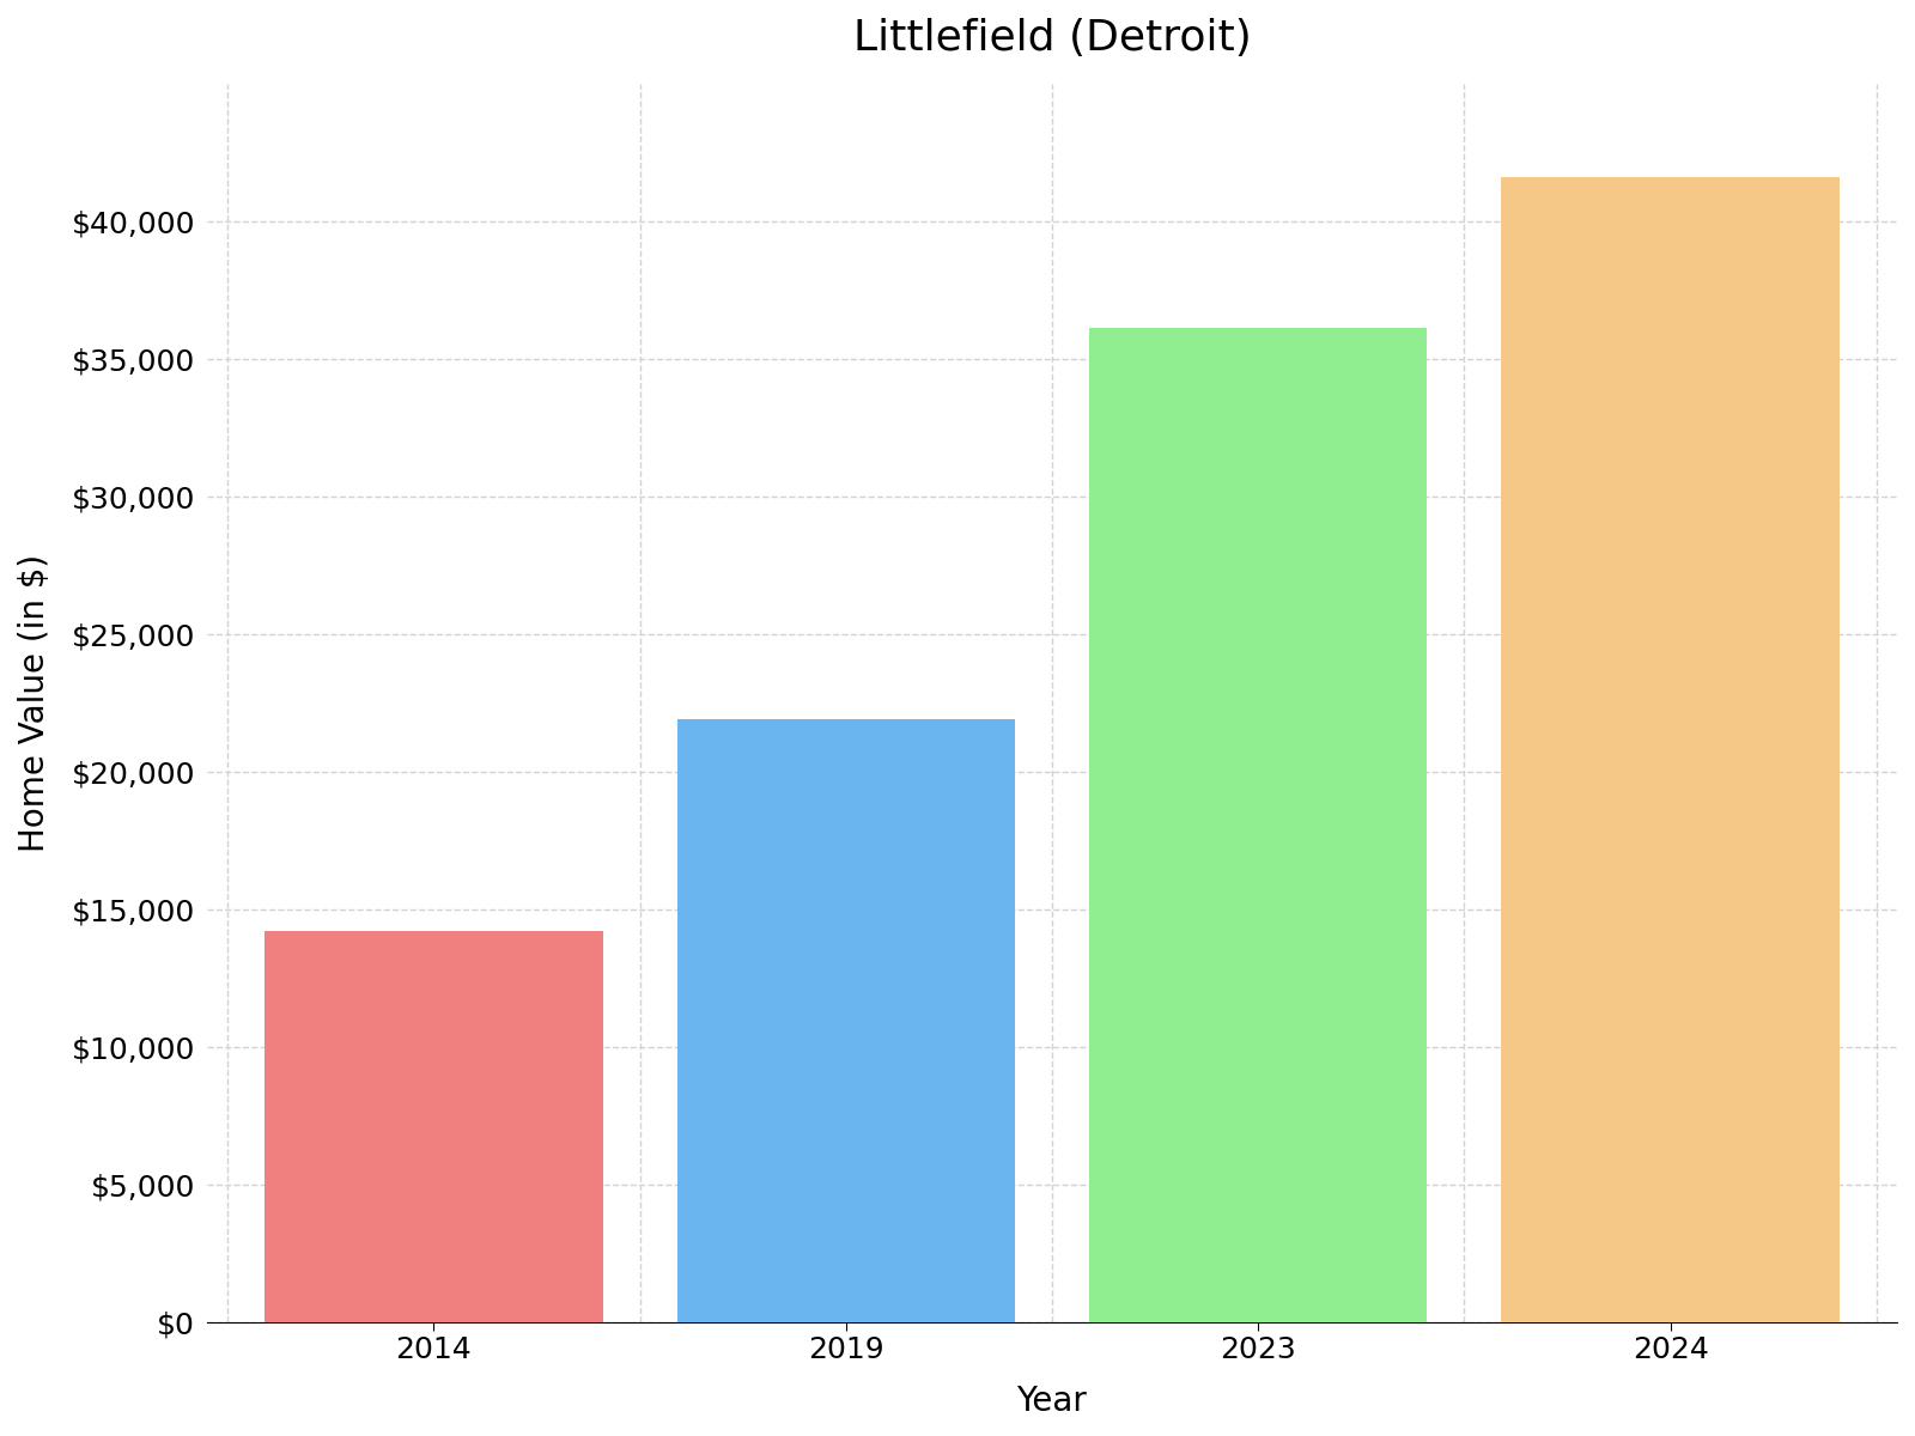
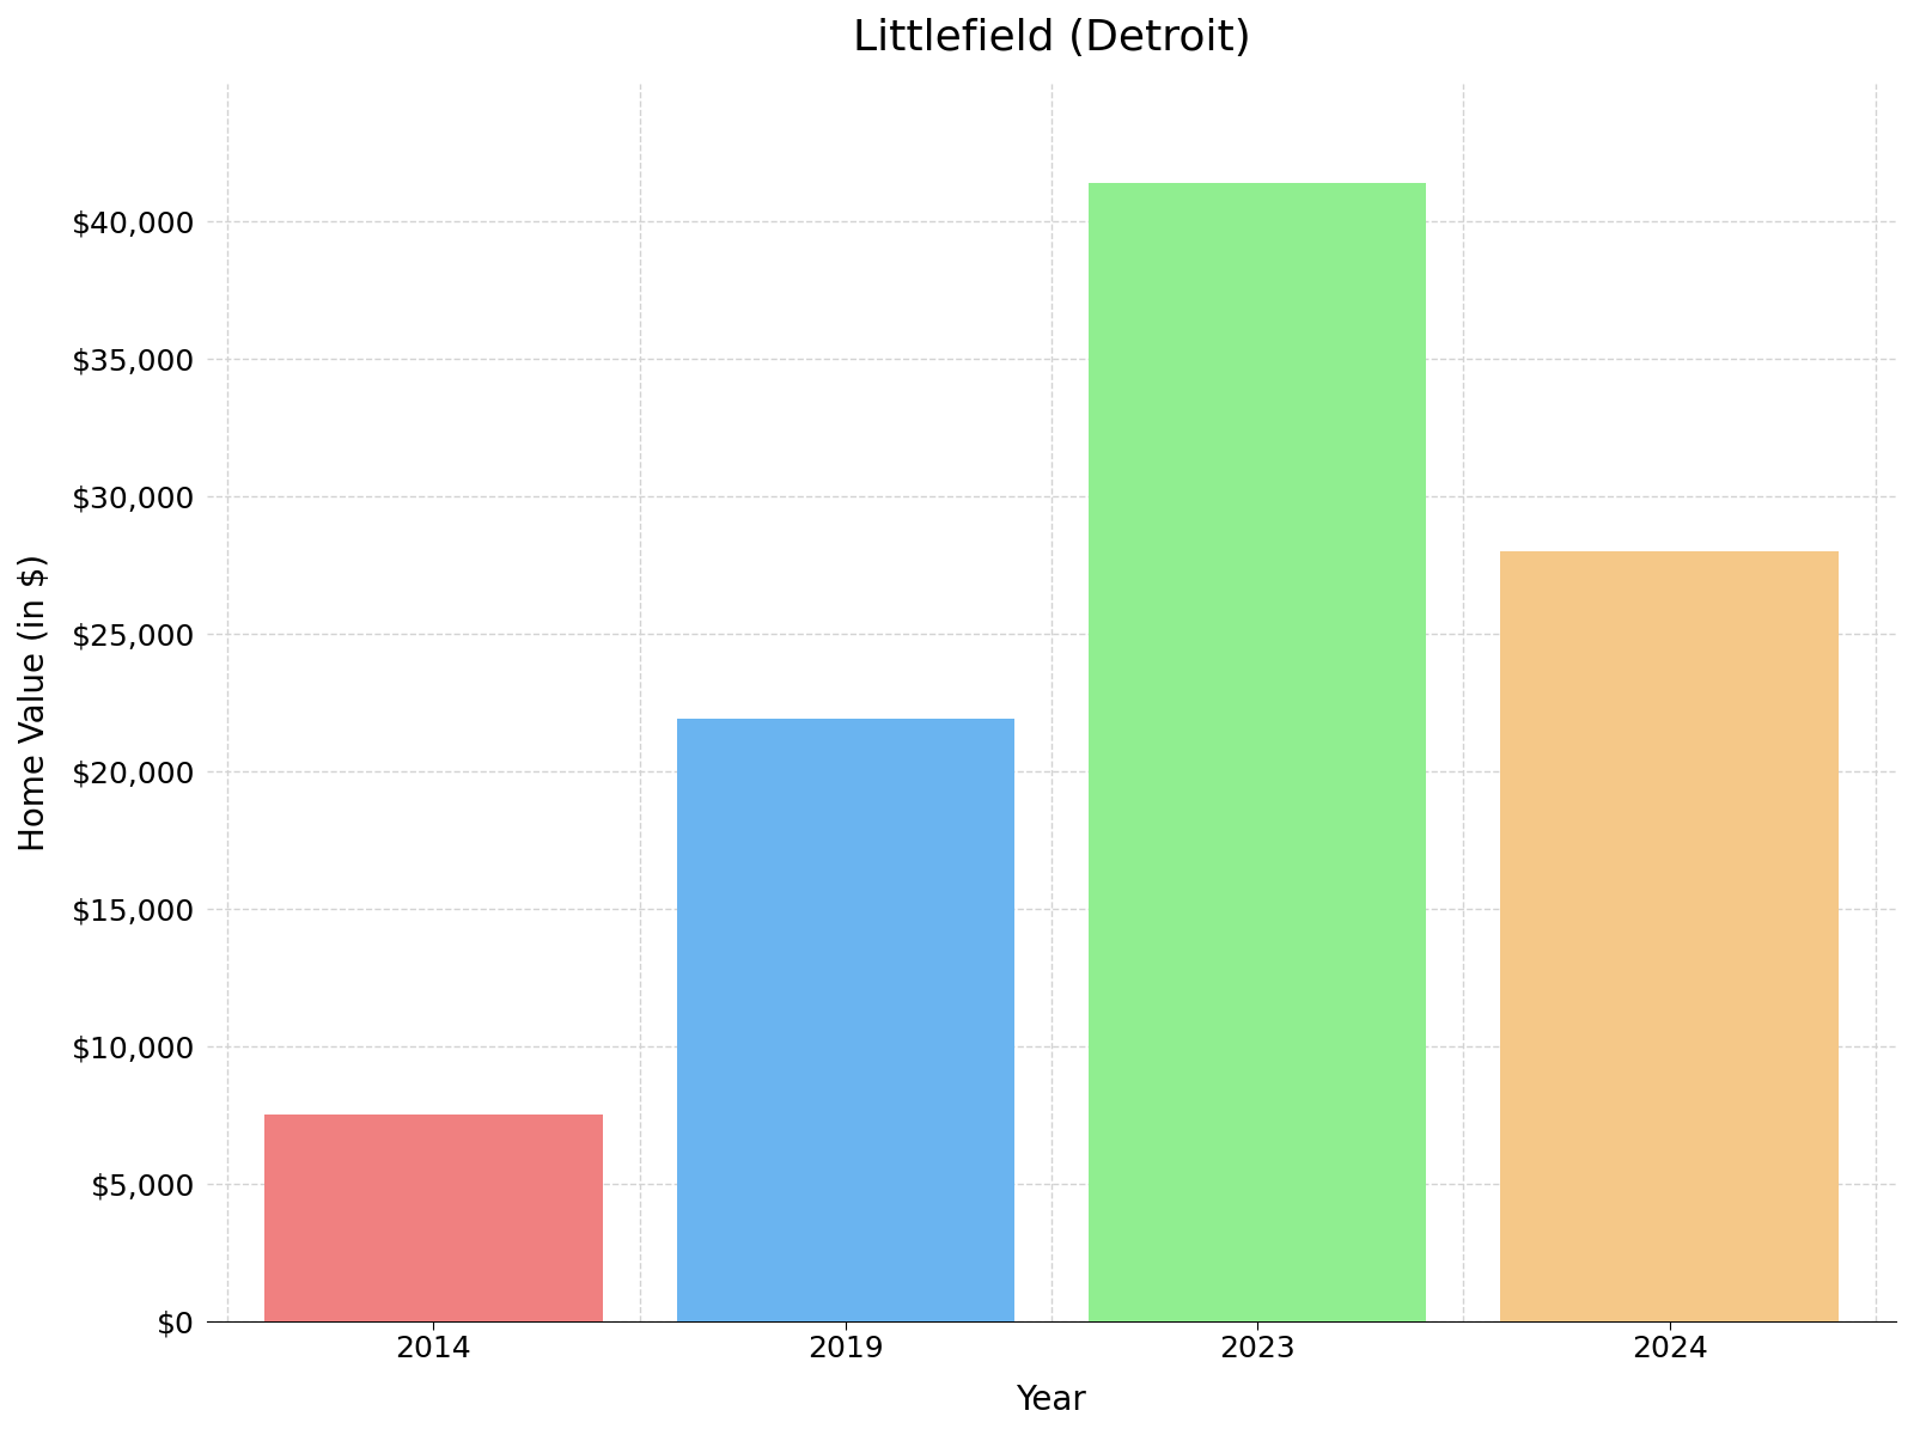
2014: $14,200 -> $7,500
2023: $36,100 -> $41,400
2024: $41,600 -> $28,000
